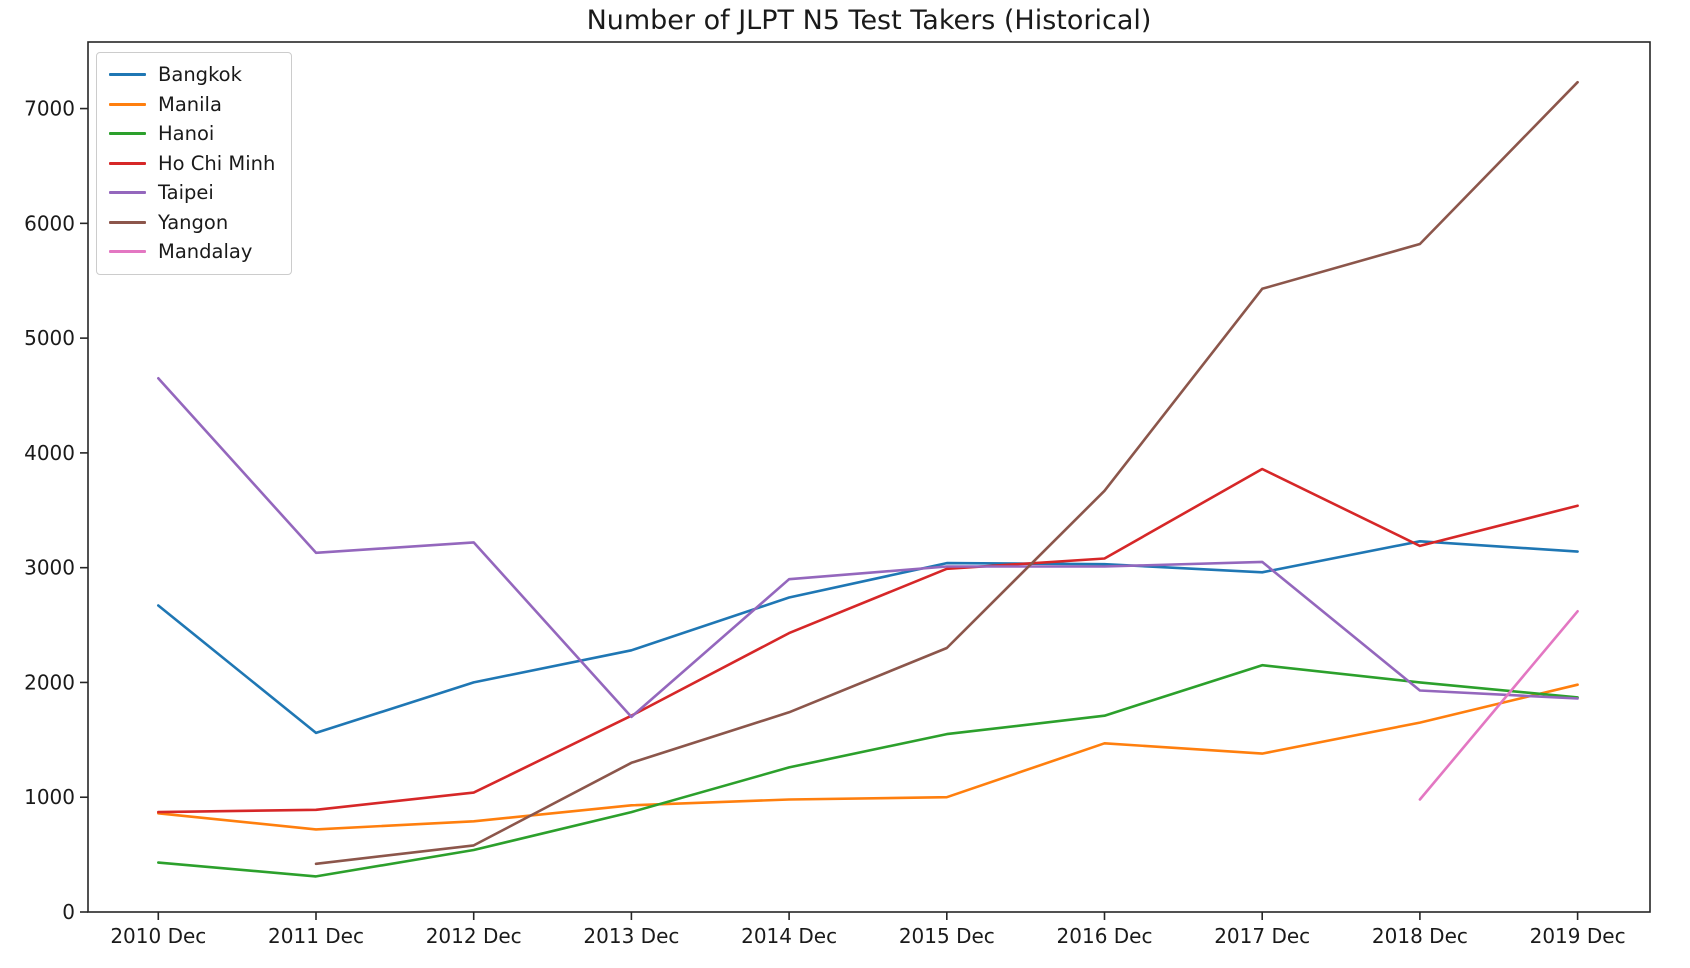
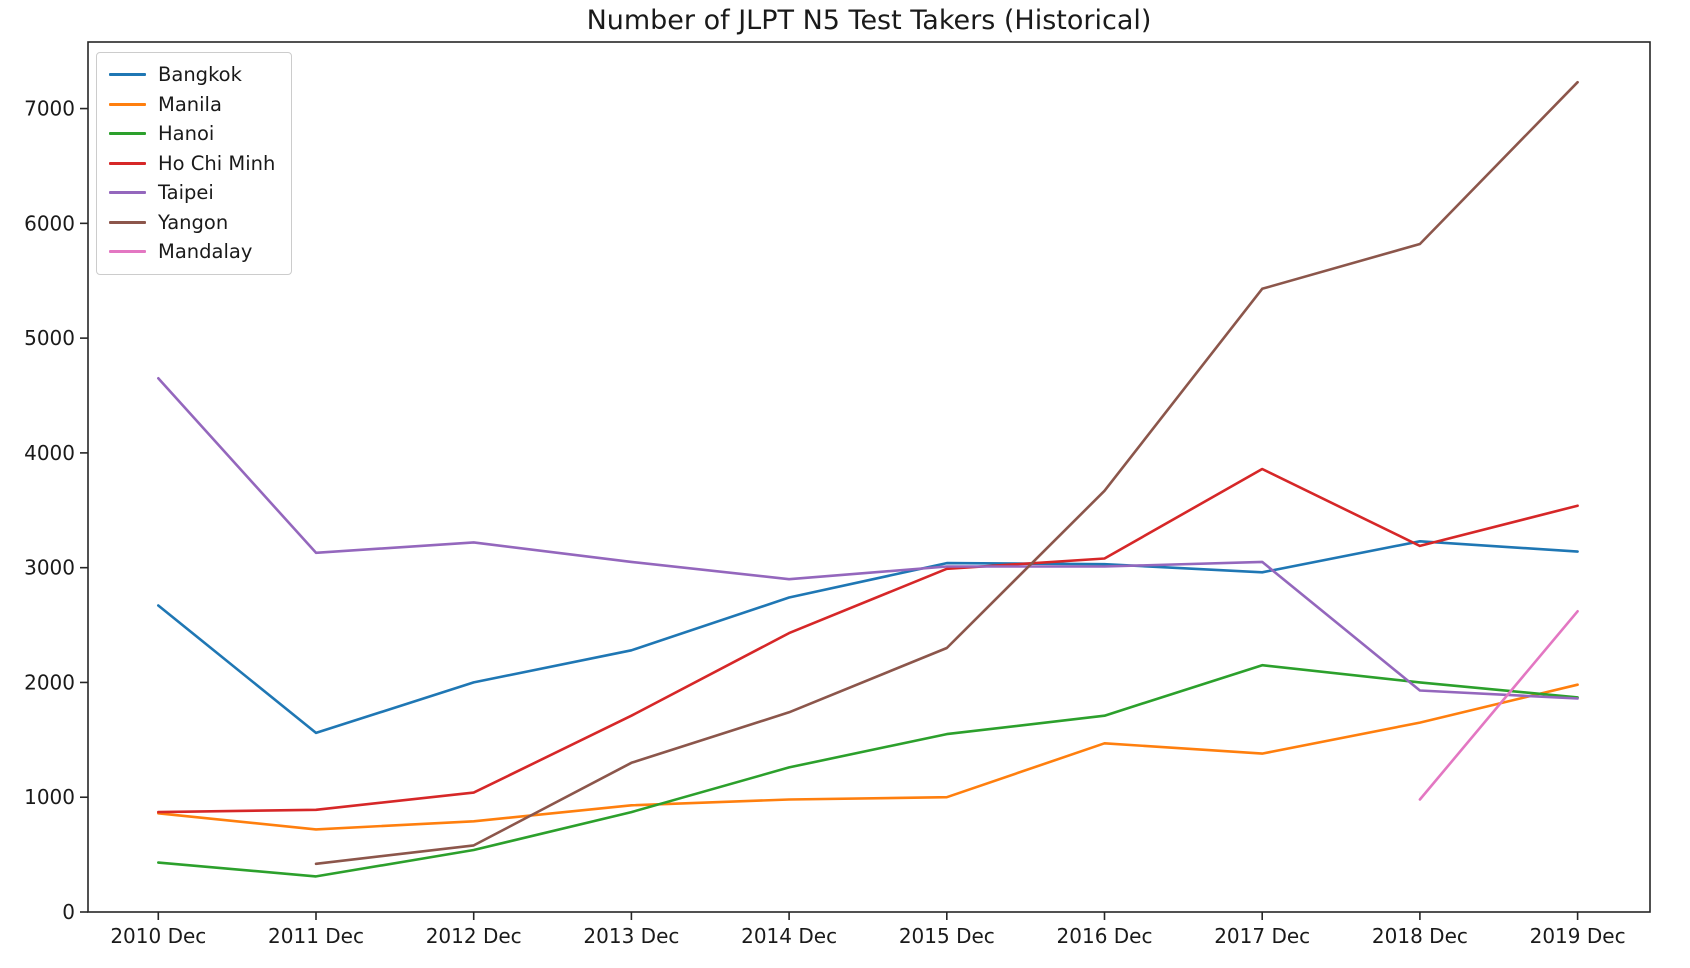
Taipei/2013 Dec: 1700 -> 3050
